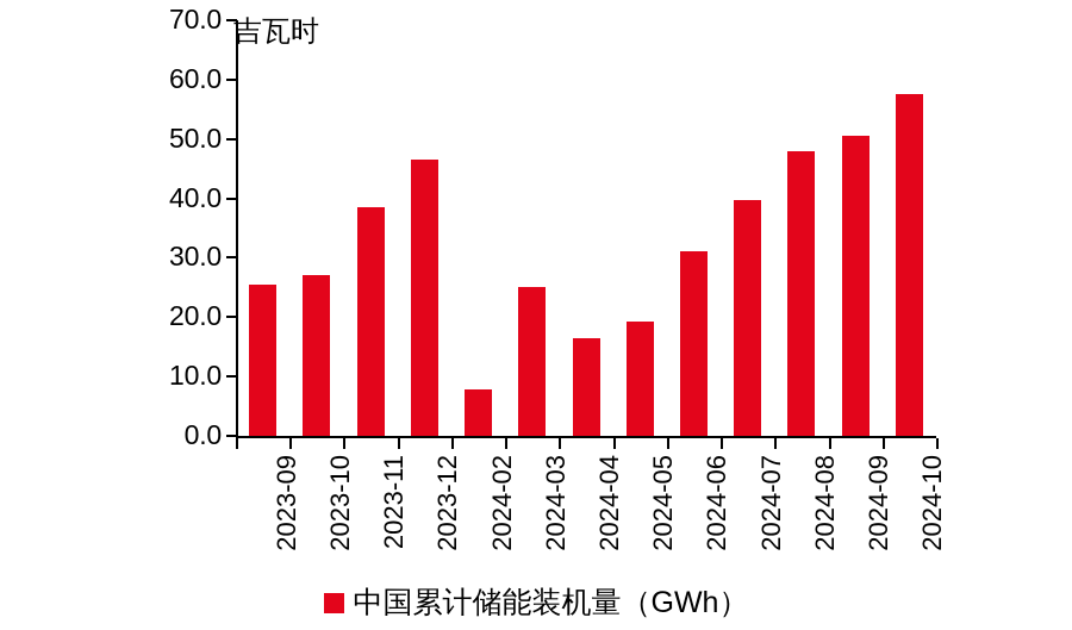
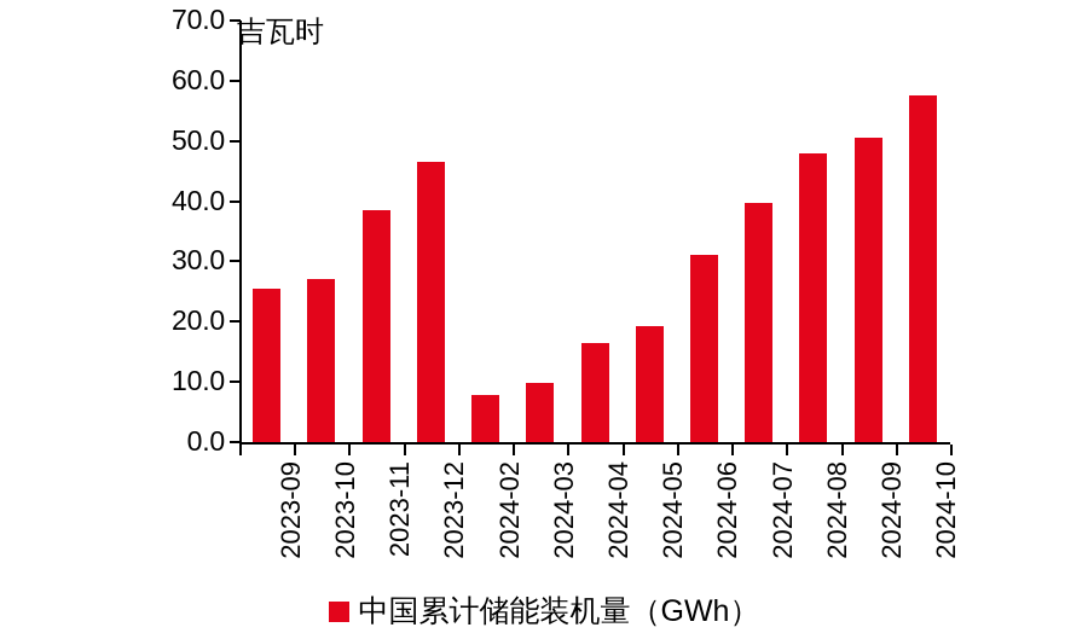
2024-03: 25 -> 10
